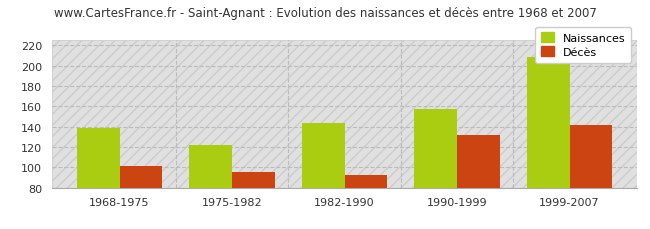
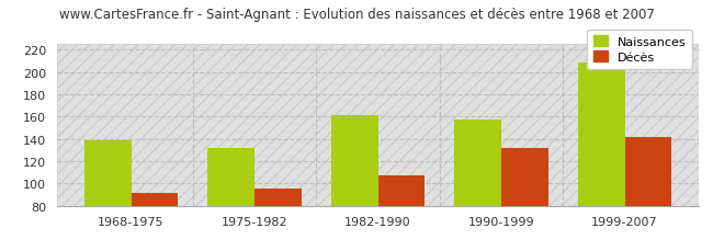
Décès/1968-1975: 101 -> 91
Naissances/1975-1982: 122 -> 132
Naissances/1982-1990: 144 -> 161
Décès/1982-1990: 92 -> 107
